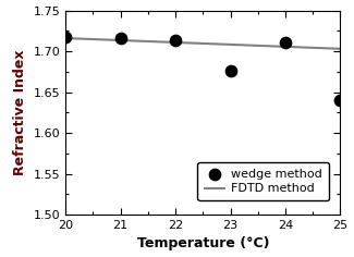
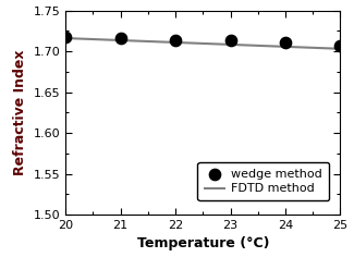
23: 1.676 -> 1.713
25: 1.640 -> 1.707
